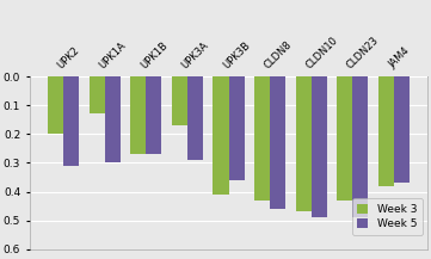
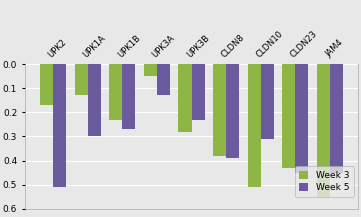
Week 3/UPK2: 0.20 -> 0.17
Week 5/UPK2: 0.31 -> 0.51
Week 3/UPK1B: 0.27 -> 0.23
Week 3/UPK3A: 0.17 -> 0.05
Week 5/UPK3A: 0.29 -> 0.13
Week 3/UPK3B: 0.41 -> 0.28
Week 5/UPK3B: 0.36 -> 0.23
Week 3/CLDN8: 0.43 -> 0.38
Week 5/CLDN8: 0.46 -> 0.39
Week 3/CLDN10: 0.47 -> 0.51
Week 5/CLDN10: 0.49 -> 0.31
Week 5/CLDN23: 0.49 -> 0.45
Week 3/JAM4: 0.38 -> 0.55
Week 5/JAM4: 0.37 -> 0.45
